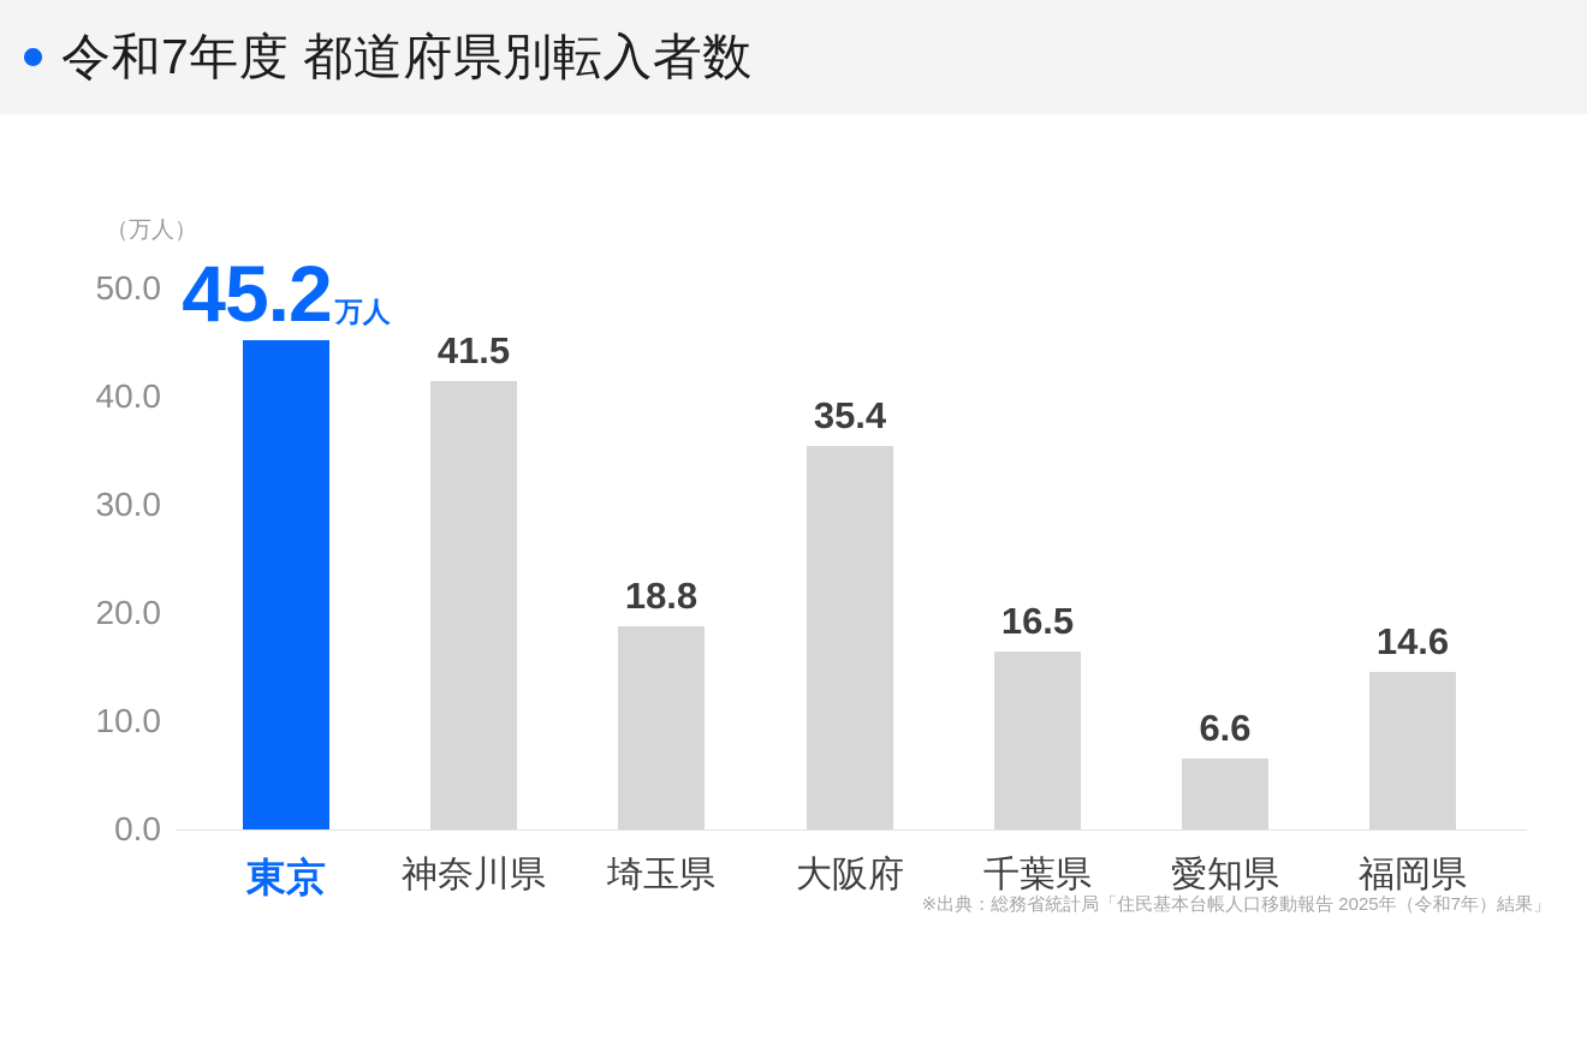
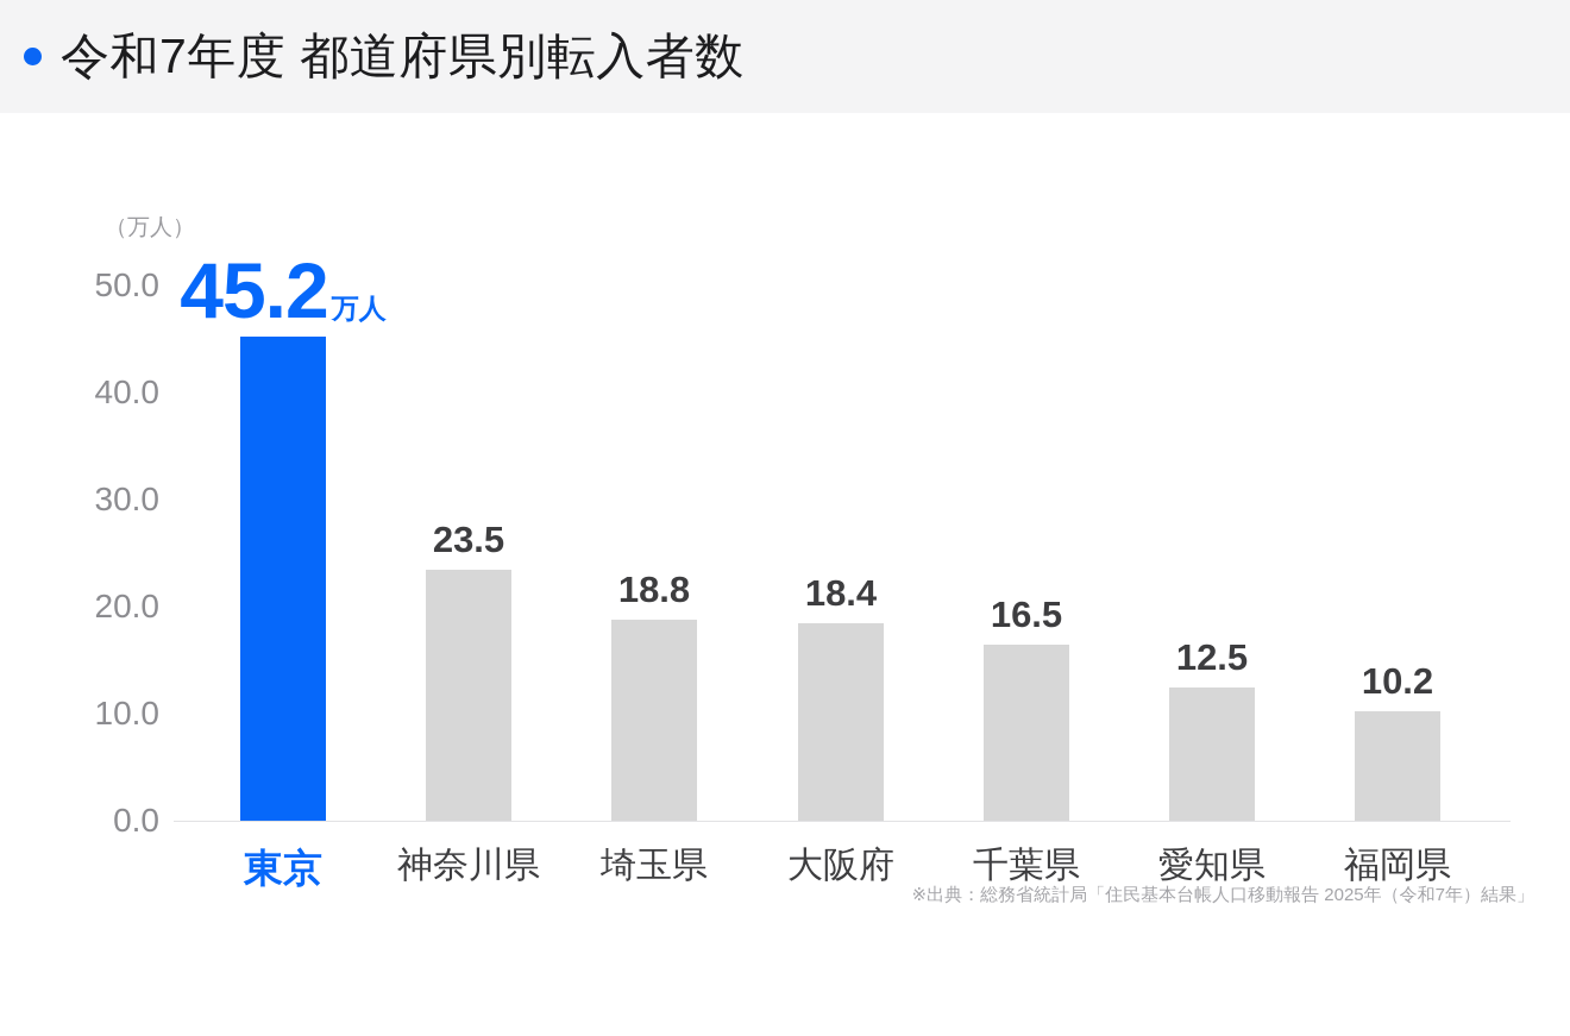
神奈川県: 41.5 -> 23.5
大阪府: 35.4 -> 18.4
愛知県: 6.6 -> 12.5
福岡県: 14.6 -> 10.2
